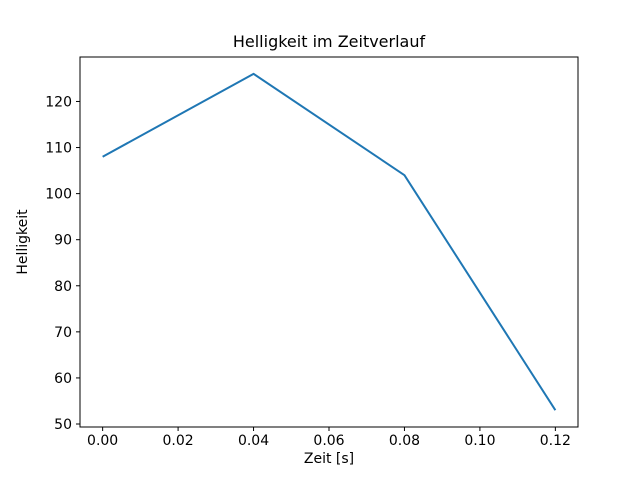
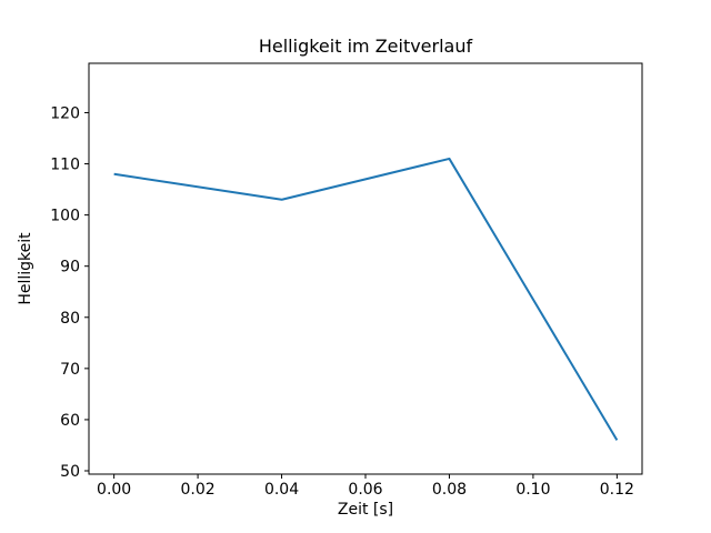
0.04: 126 -> 103
0.08: 104 -> 111
0.12: 53 -> 56
